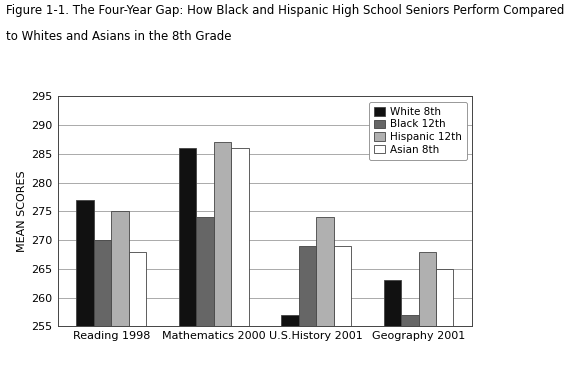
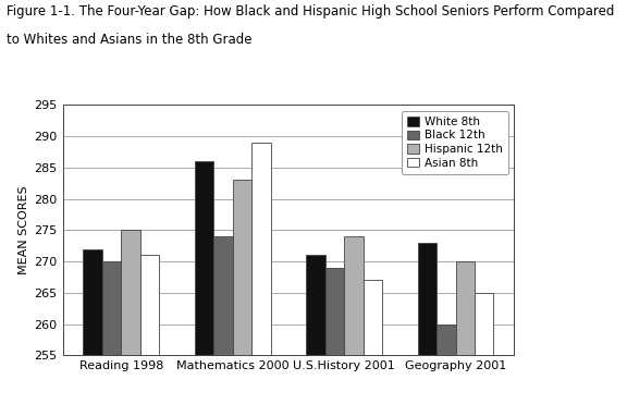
White 8th/Reading 1998: 277 -> 272
Asian 8th/Reading 1998: 268 -> 271
Hispanic 12th/Mathematics 2000: 287 -> 283
Asian 8th/Mathematics 2000: 286 -> 289
White 8th/U.S.History 2001: 257 -> 271
Asian 8th/U.S.History 2001: 269 -> 267
White 8th/Geography 2001: 263 -> 273
Black 12th/Geography 2001: 257 -> 260
Hispanic 12th/Geography 2001: 268 -> 270
